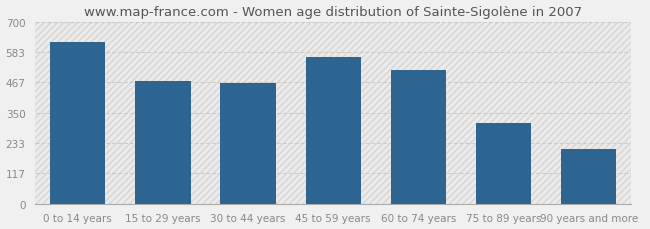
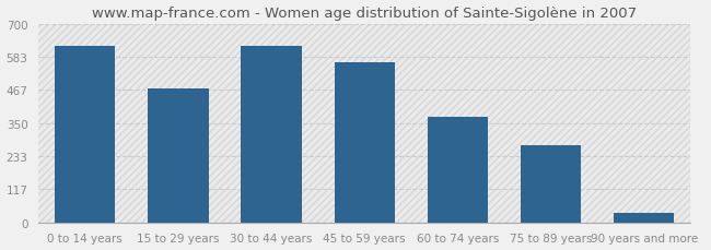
30 to 44 years: 465 -> 623
60 to 74 years: 515 -> 370
75 to 89 years: 310 -> 270
90 years and more: 210 -> 35
